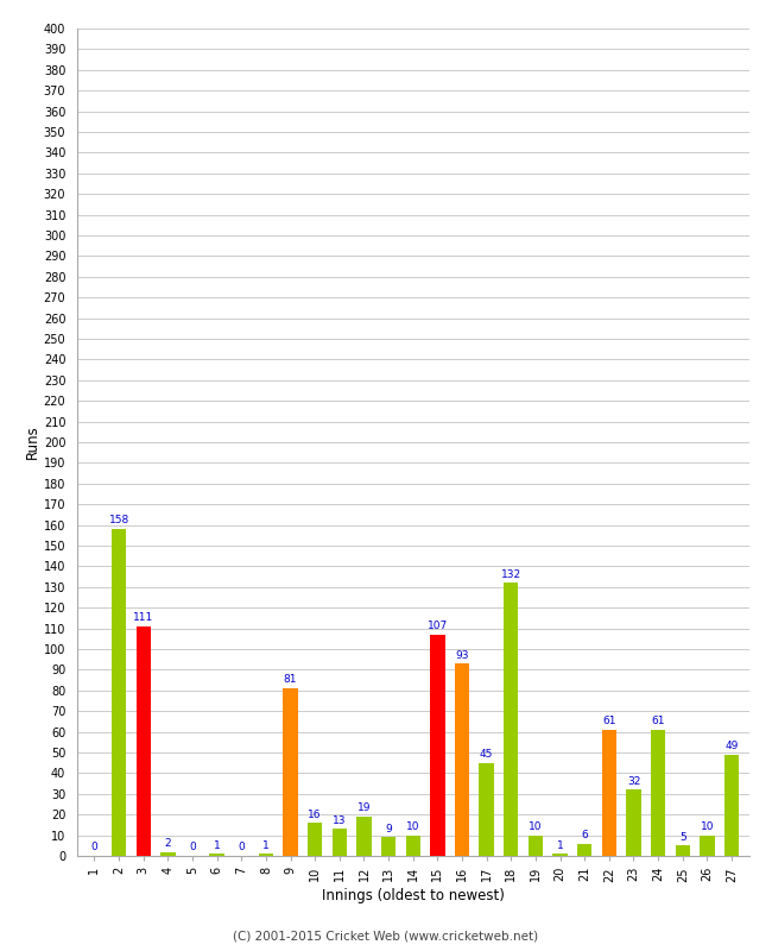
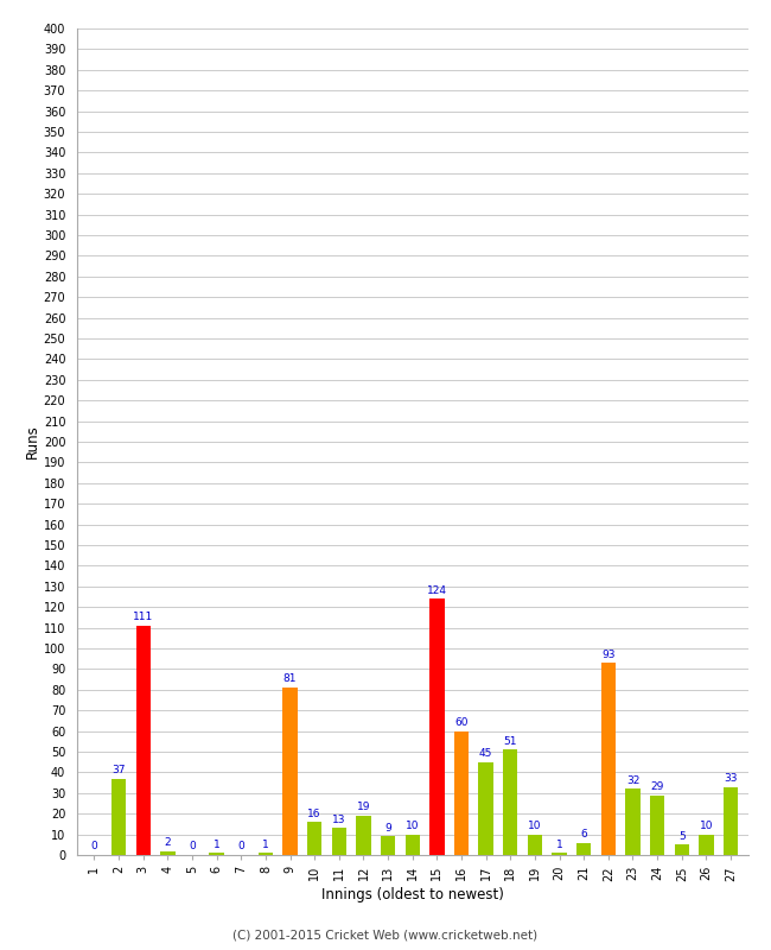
2: 158 -> 37
15: 107 -> 124
16: 93 -> 60
18: 132 -> 51
22: 61 -> 93
24: 61 -> 29
27: 49 -> 33
